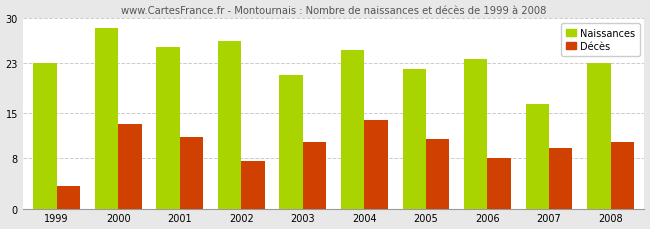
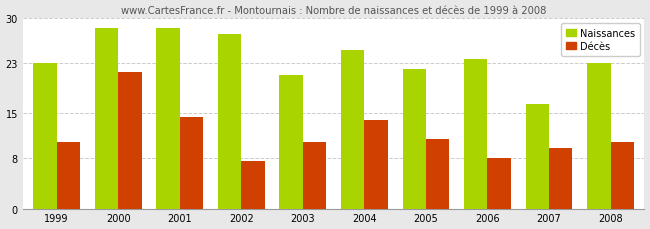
Décès/1999: 3.6 -> 10.5
Décès/2000: 13.4 -> 21.5
Naissances/2001: 25.4 -> 28.5
Décès/2001: 11.2 -> 14.5
Naissances/2002: 26.4 -> 27.5
